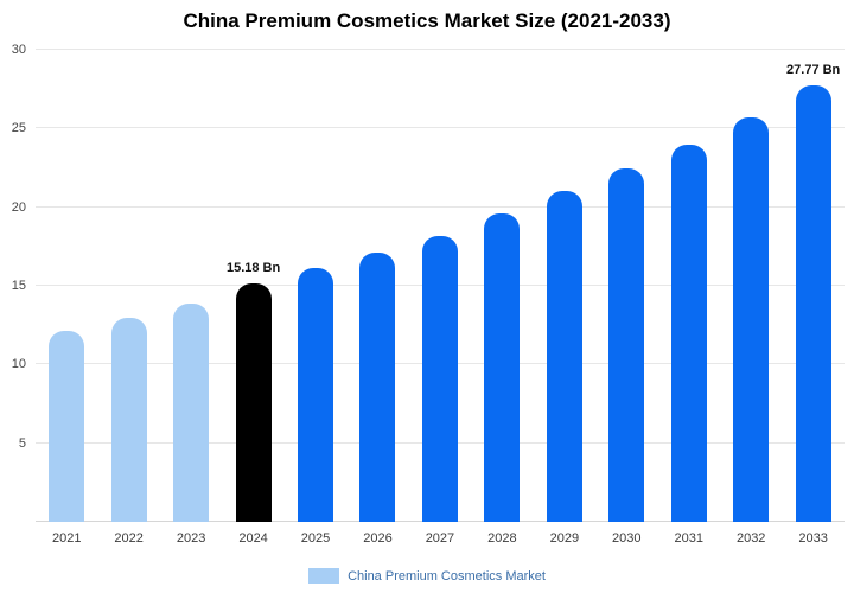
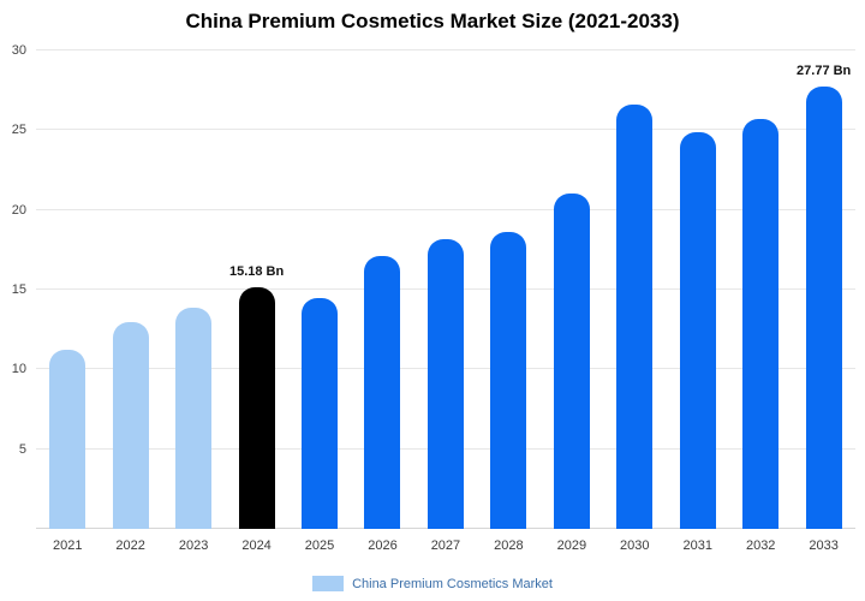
2021: 12.1 -> 11.2
2025: 16.1 -> 14.5
2028: 19.6 -> 18.6
2030: 22.5 -> 26.6
2031: 24.0 -> 24.9
